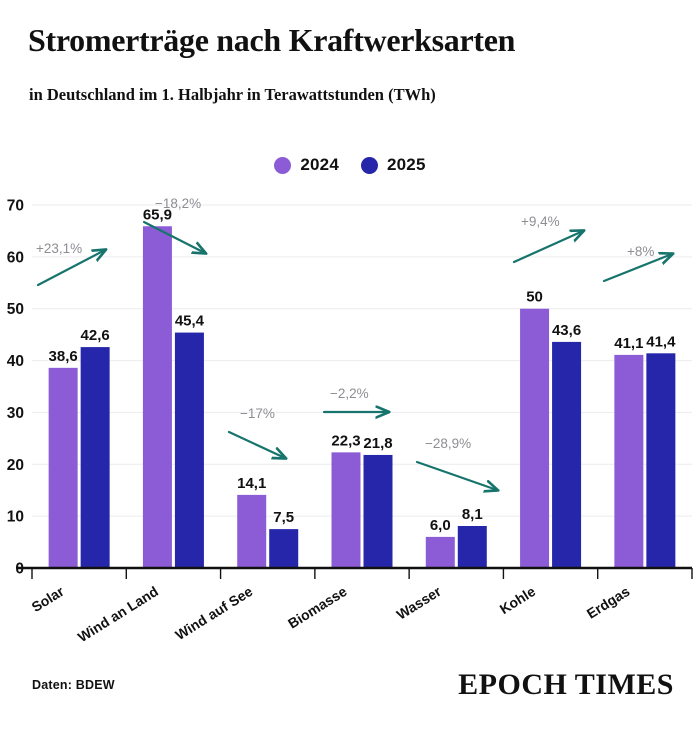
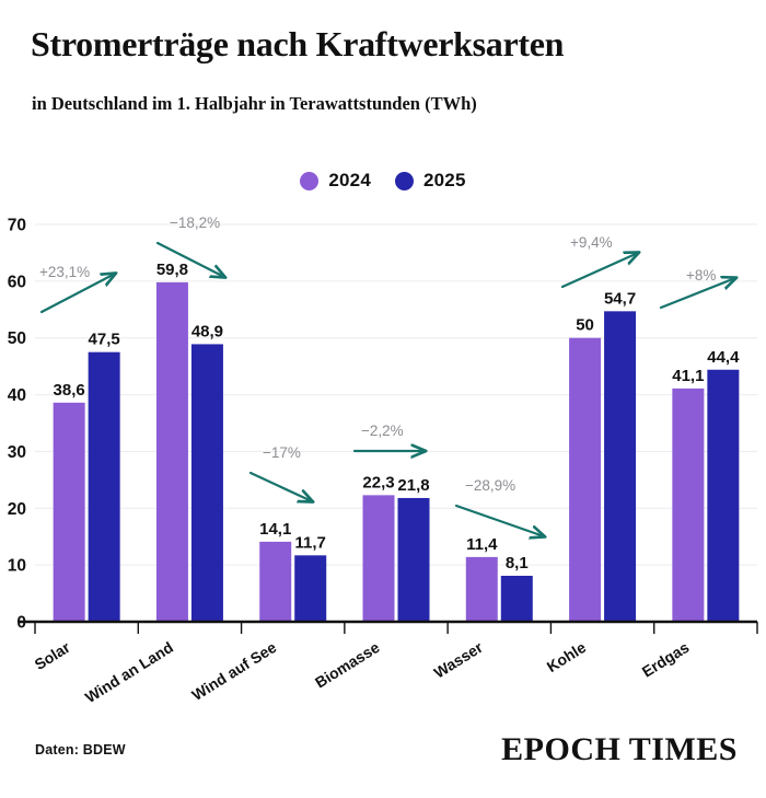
2025/Solar: 42,6 -> 47,5
2024/Wind an Land: 65,9 -> 59,8
2025/Wind an Land: 45,4 -> 48,9
2025/Wind auf See: 7,5 -> 11,7
2024/Wasser: 6,0 -> 11,4
2025/Kohle: 43,6 -> 54,7
2025/Erdgas: 41,4 -> 44,4
